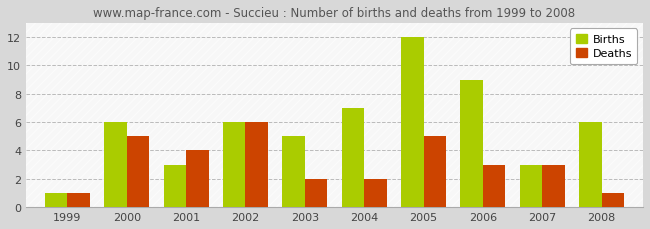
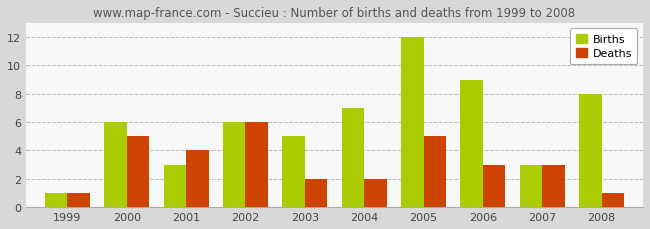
Births/2008: 6 -> 8
